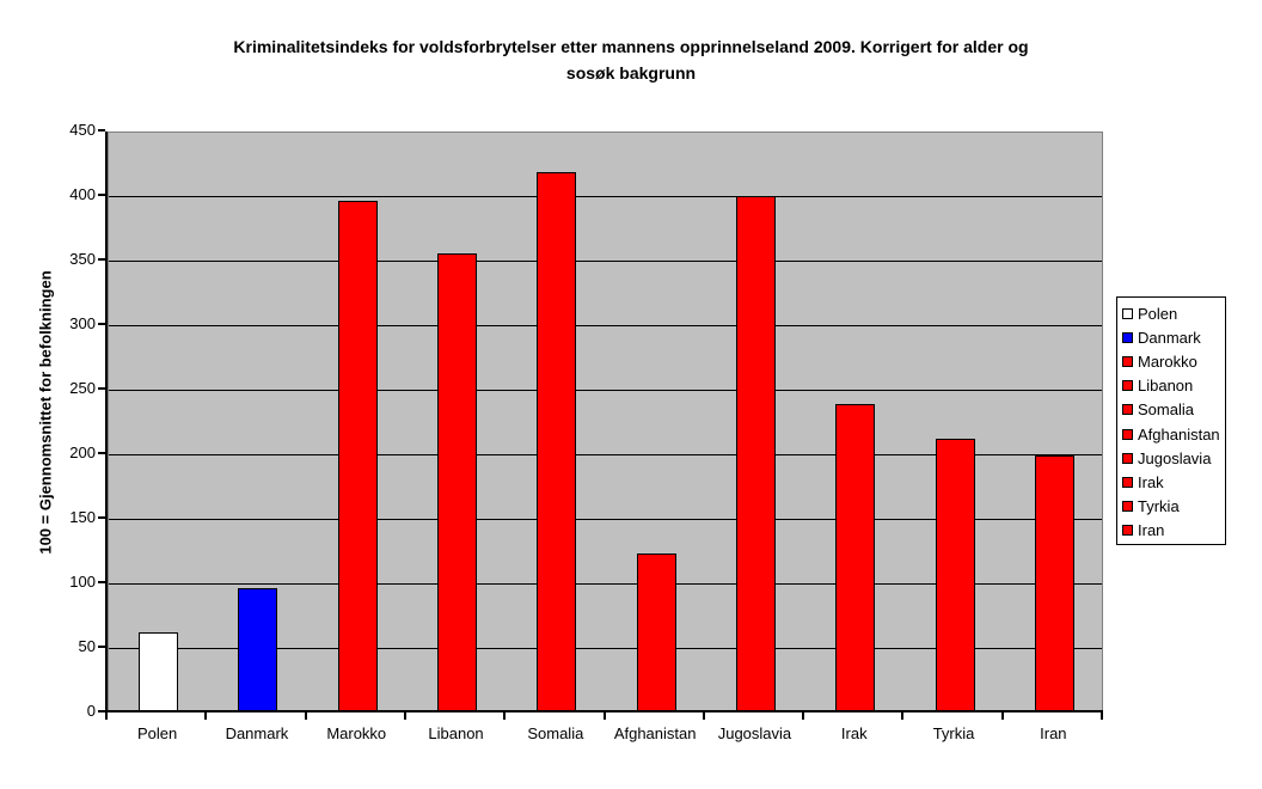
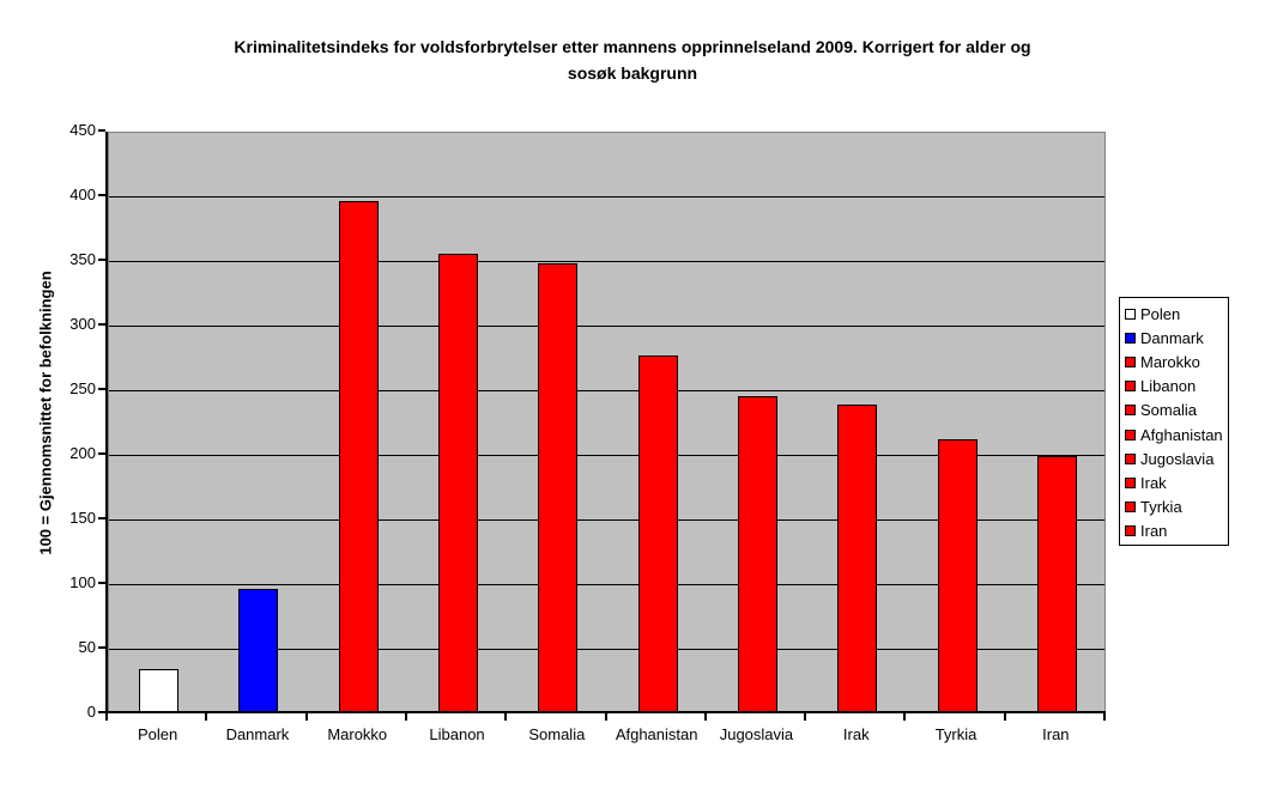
Polen: 61 -> 33
Somalia: 418 -> 347
Afghanistan: 122 -> 276
Jugoslavia: 399 -> 244
